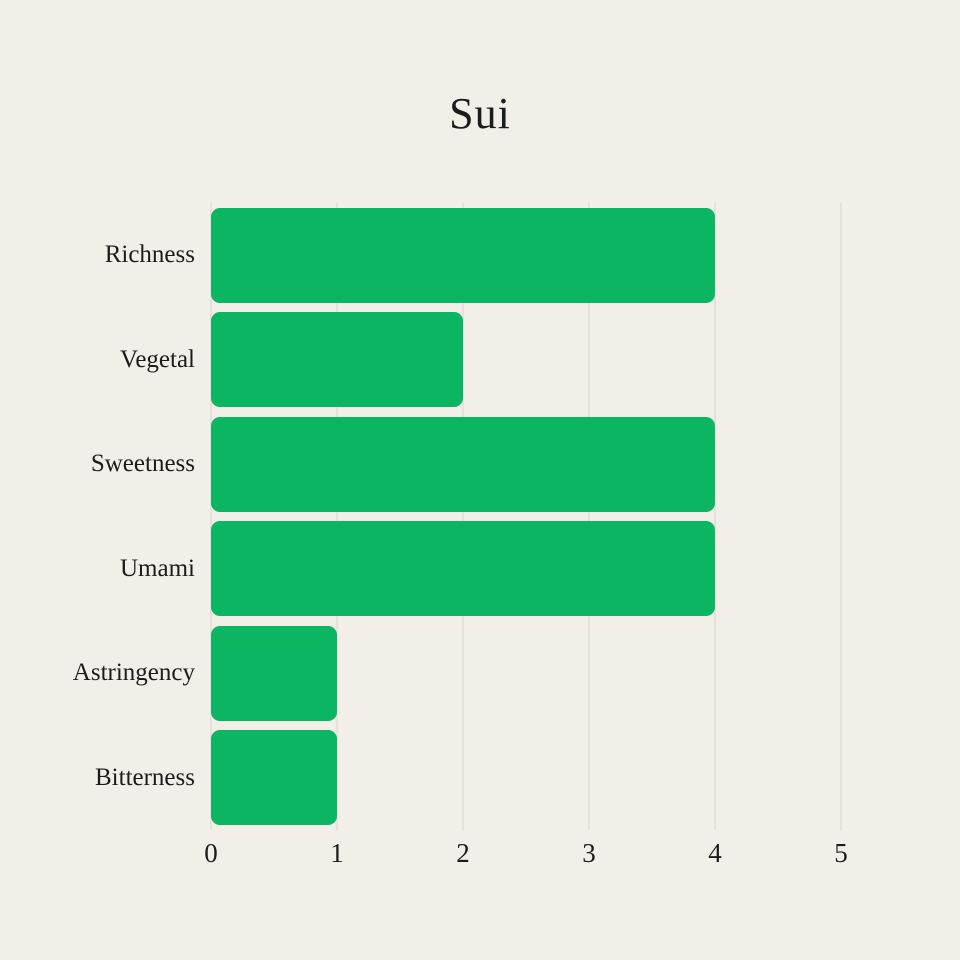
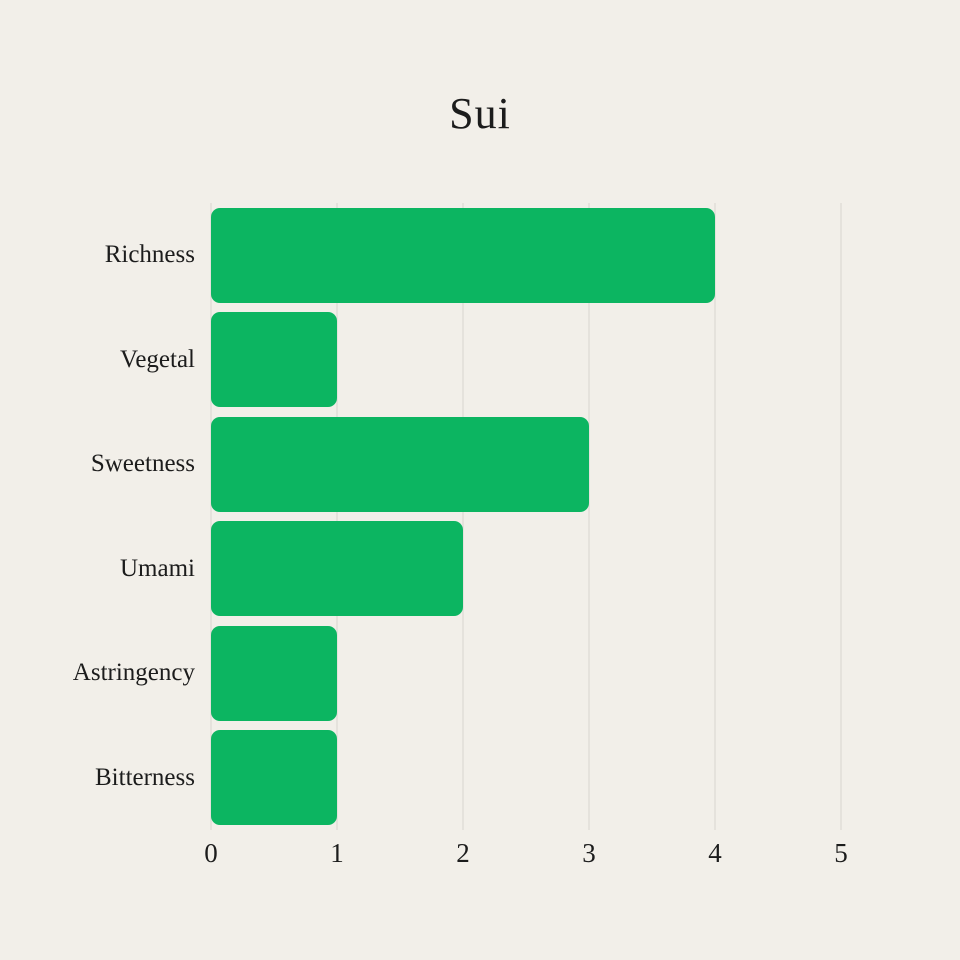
Vegetal: 2 -> 1
Sweetness: 4 -> 3
Umami: 4 -> 2
